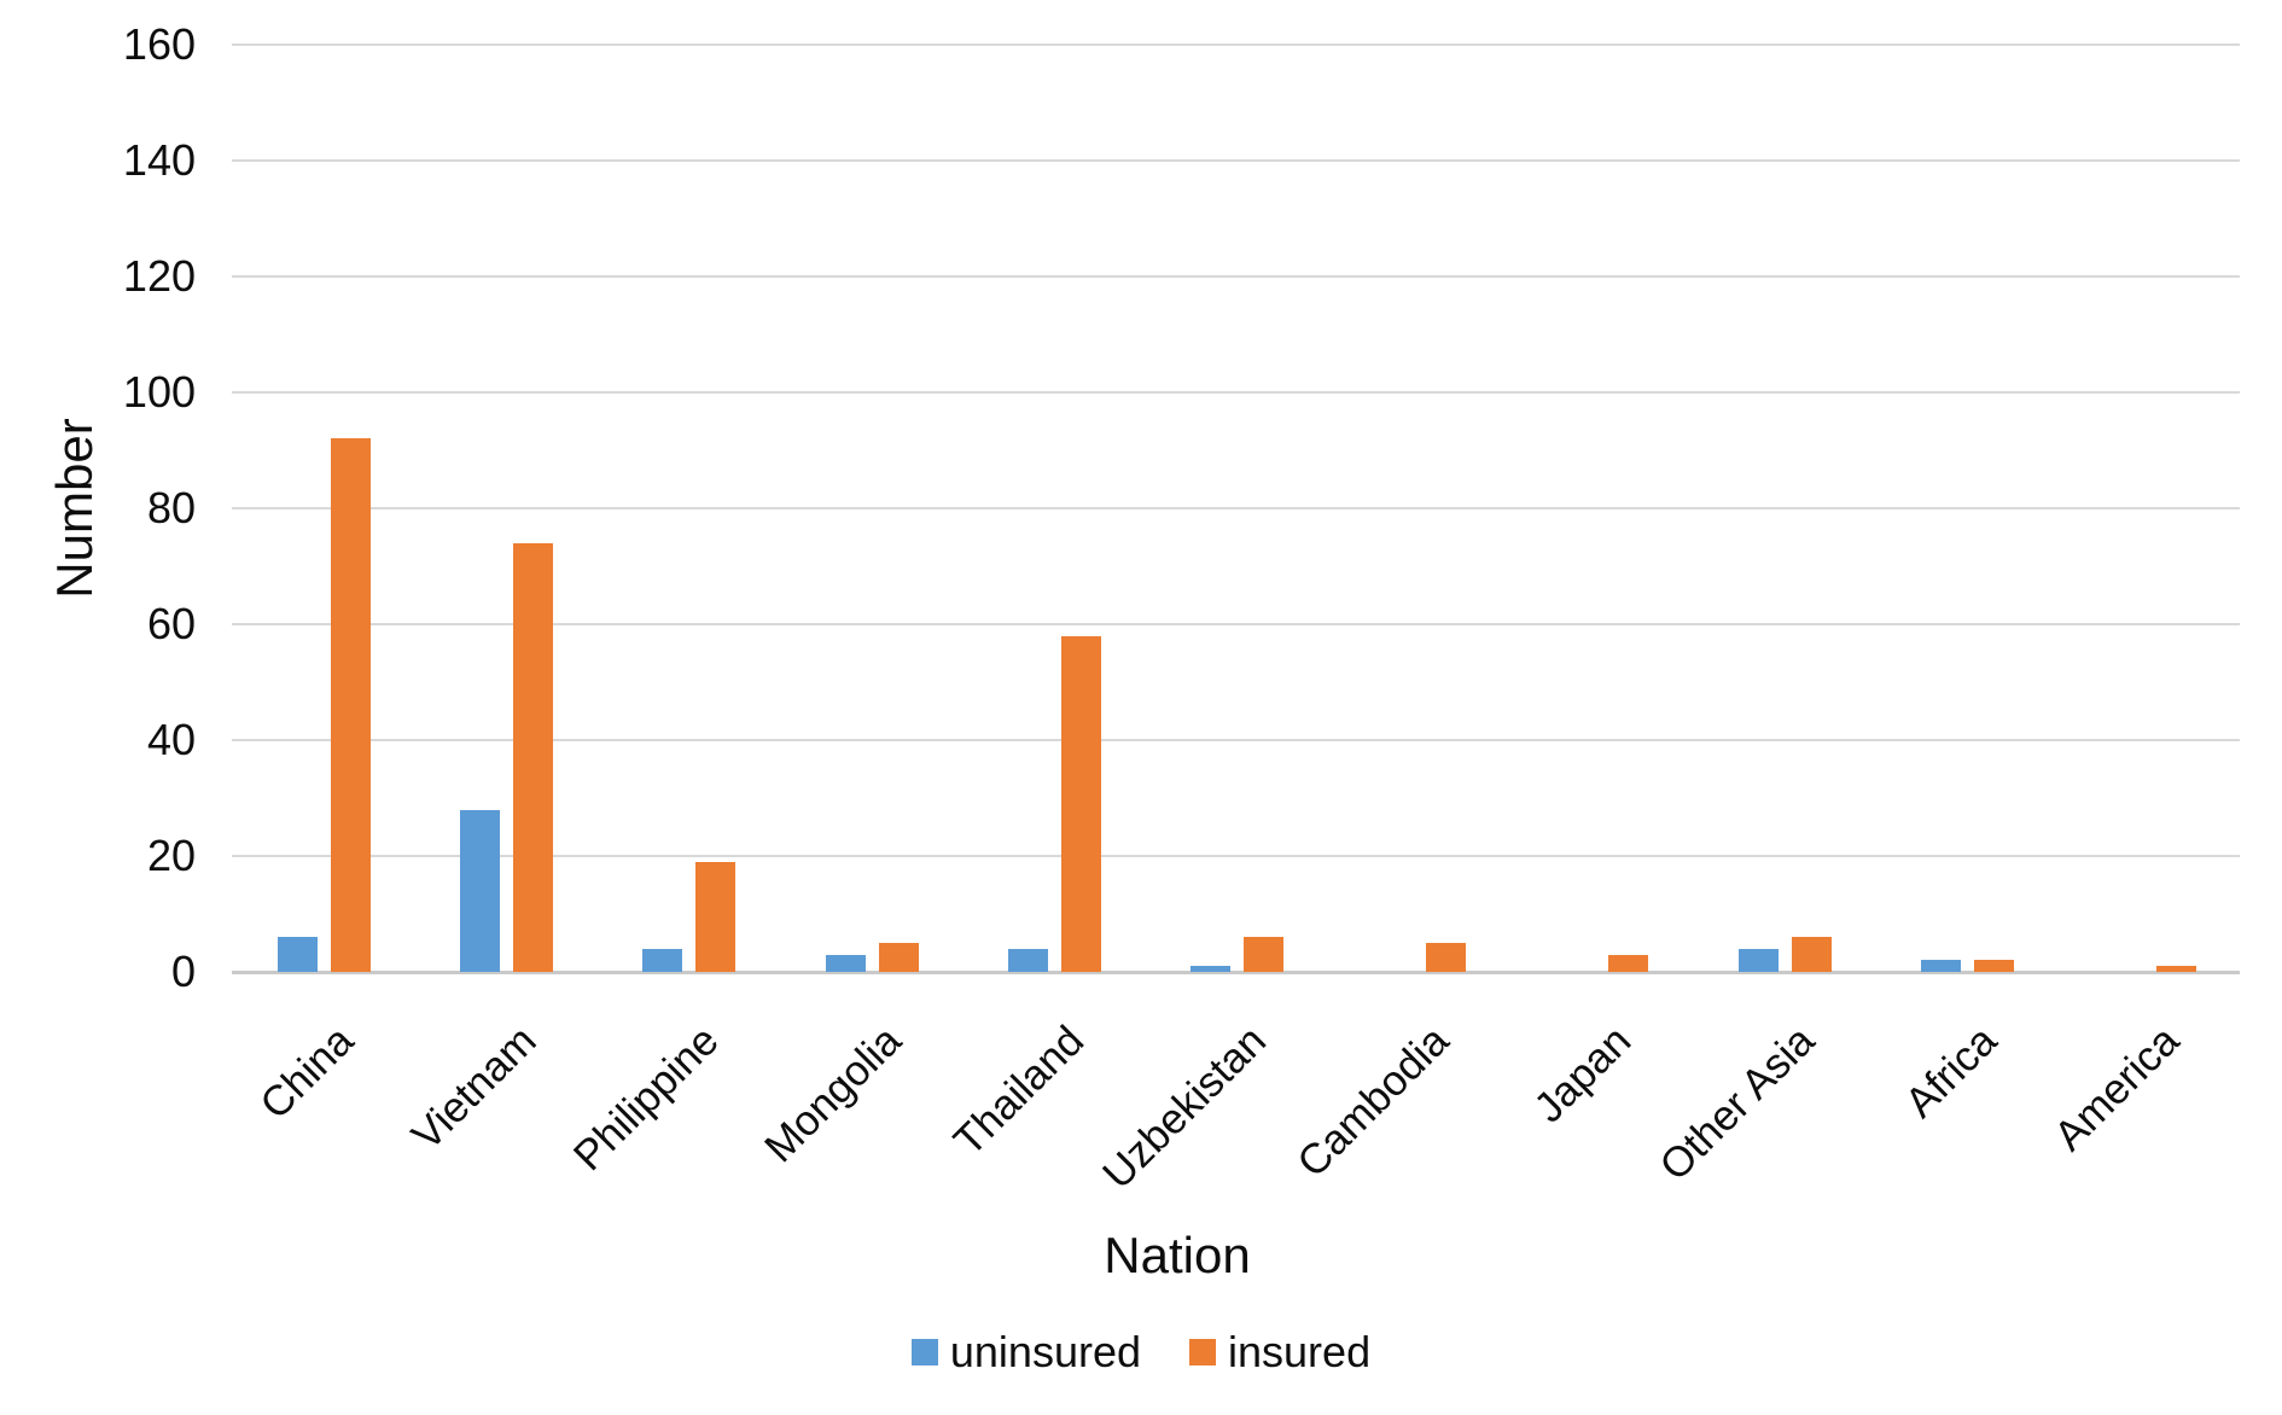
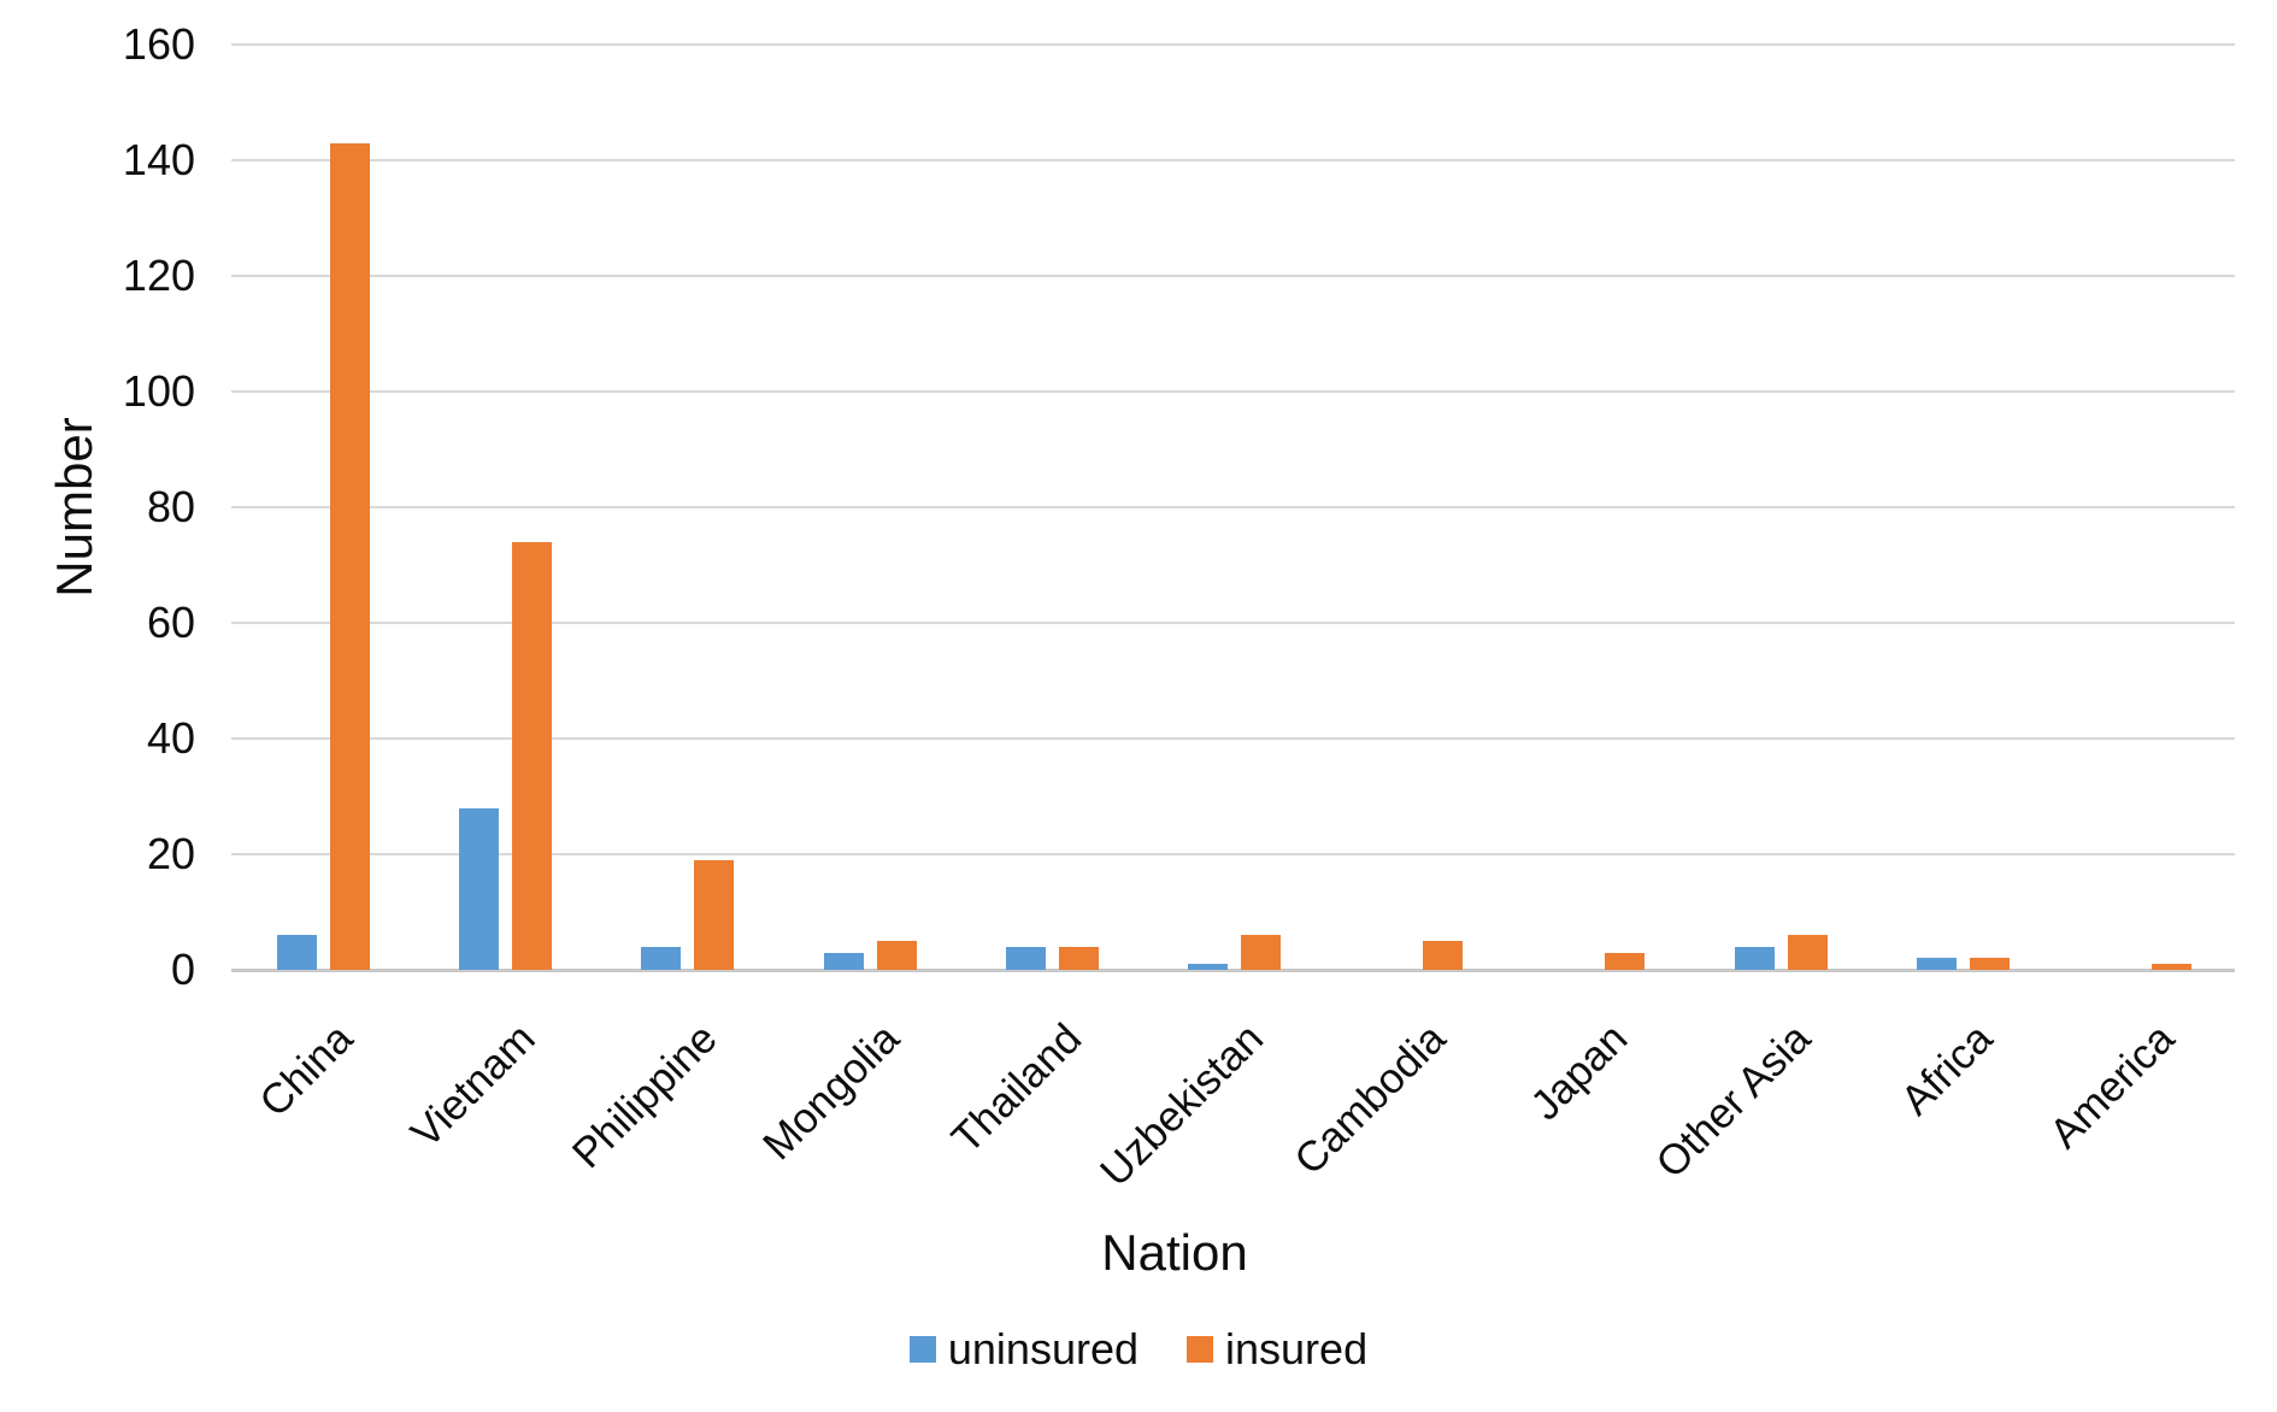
insured/China: 92 -> 143
insured/Thailand: 58 -> 4
